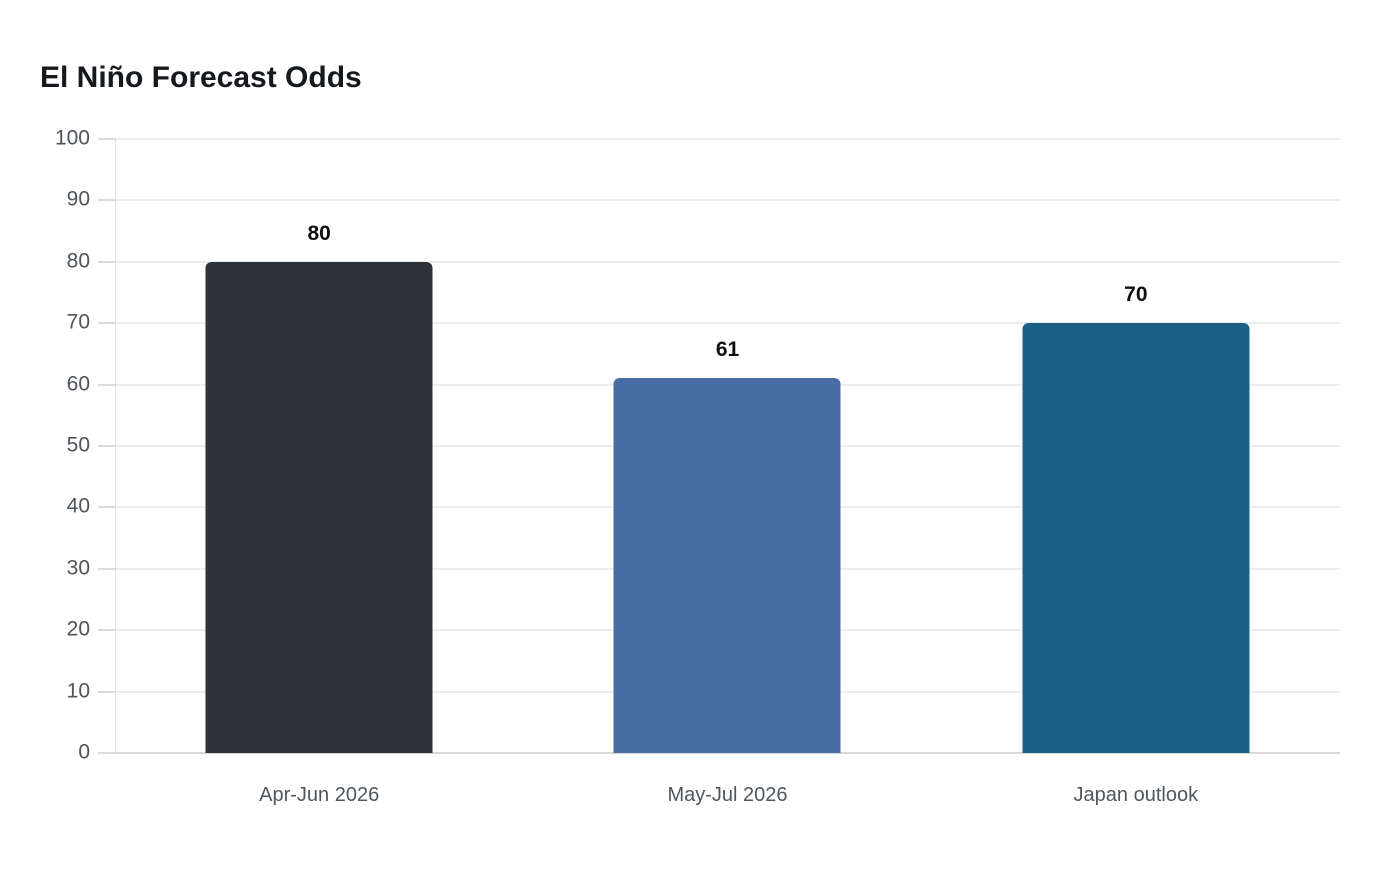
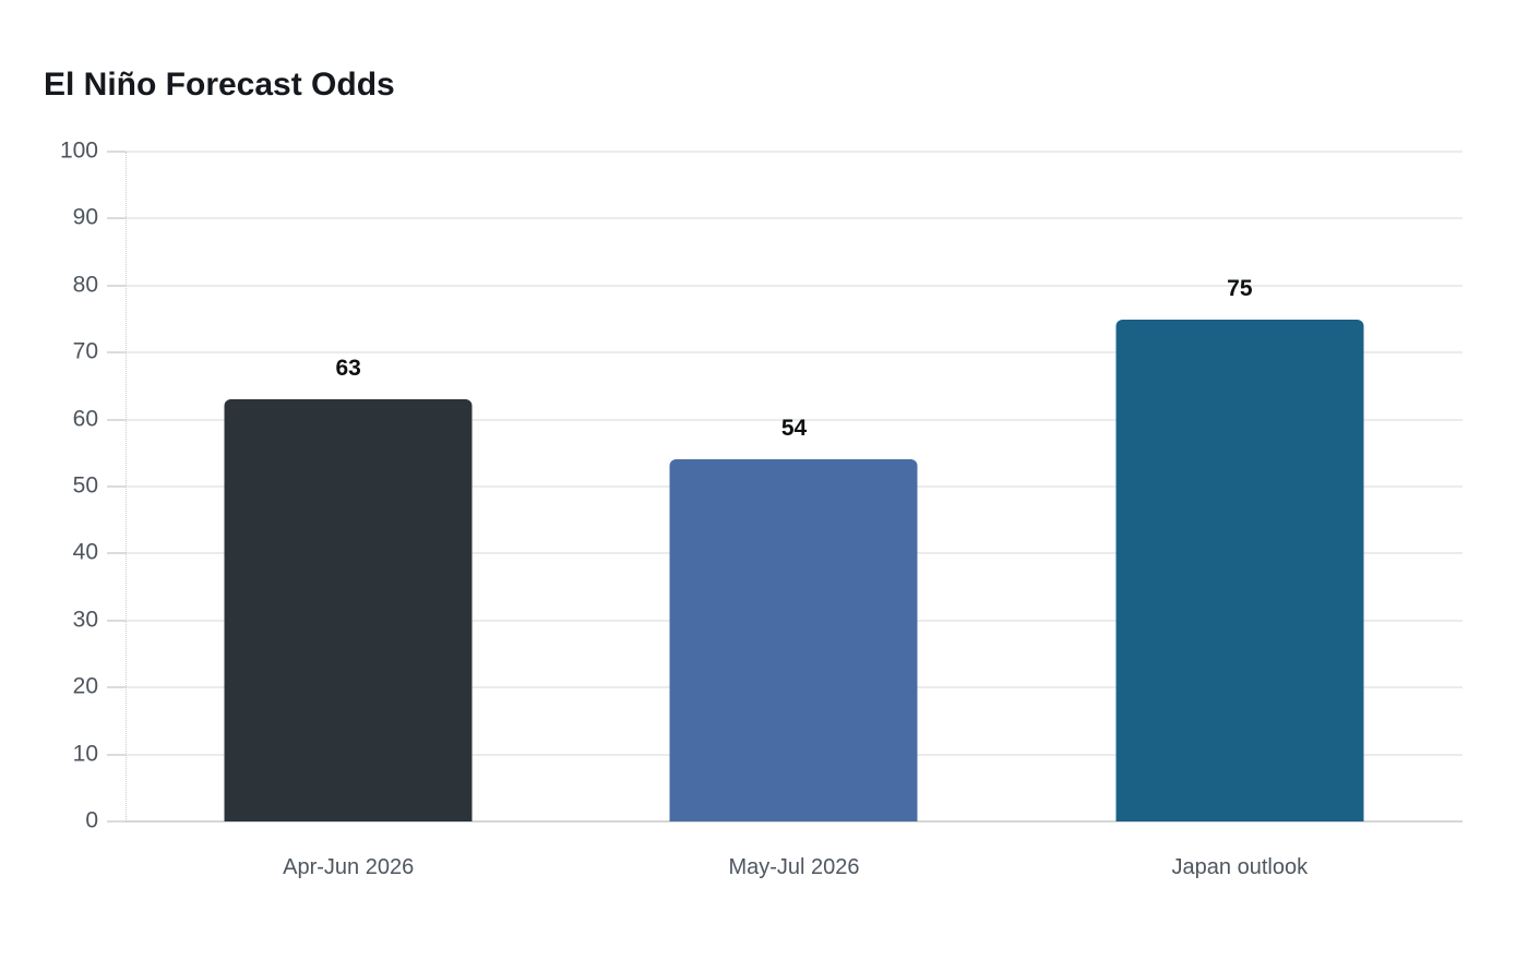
Apr-Jun 2026: 80 -> 63
May-Jul 2026: 61 -> 54
Japan outlook: 70 -> 75
